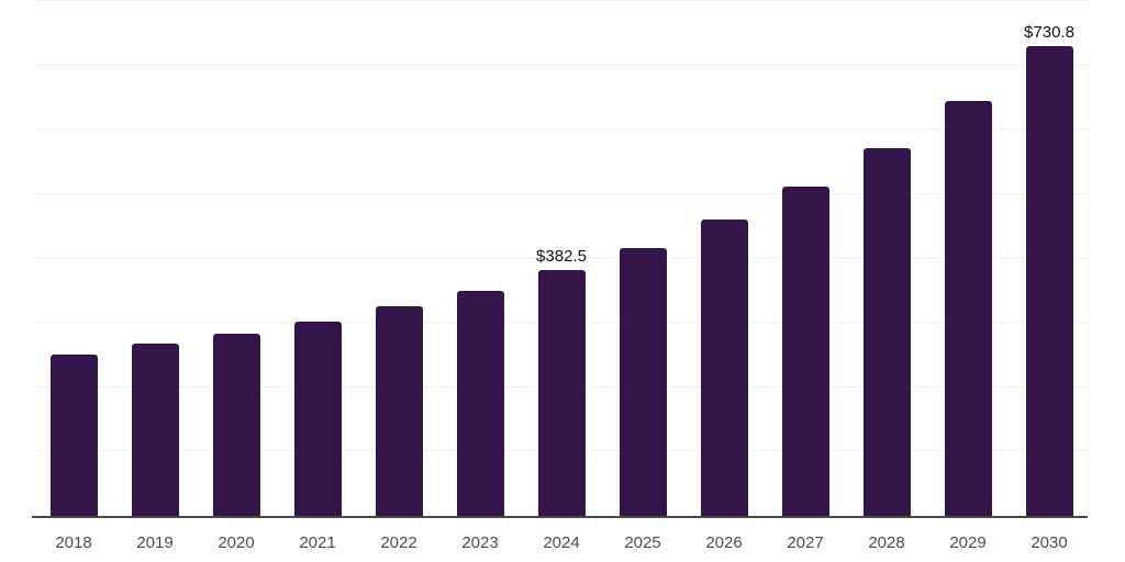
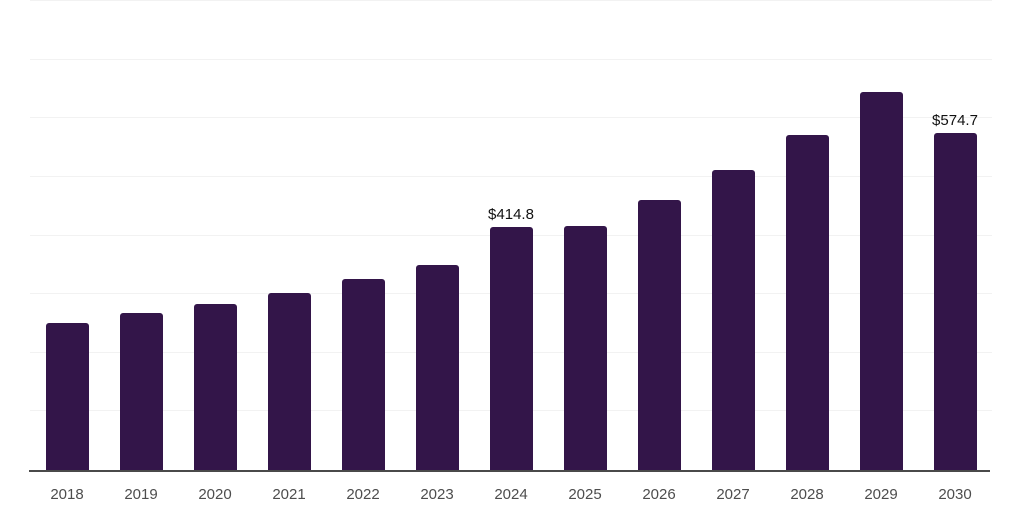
2024: $382.5 -> $414.8
2030: $730.8 -> $574.7
